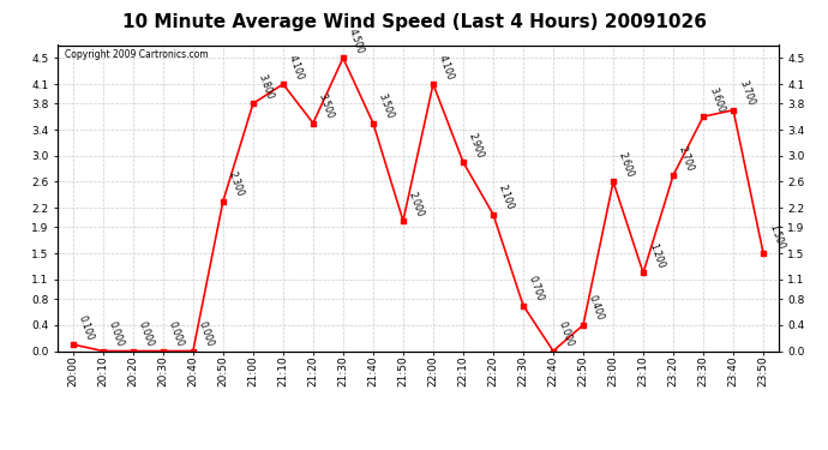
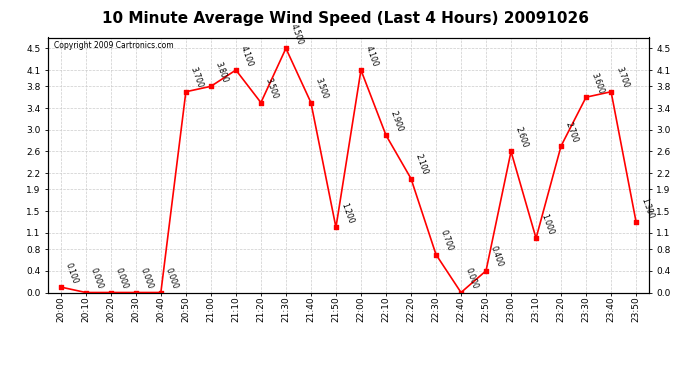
20:50: 2.300 -> 3.700
21:50: 2.000 -> 1.200
23:10: 1.200 -> 1.000
23:50: 1.500 -> 1.300
